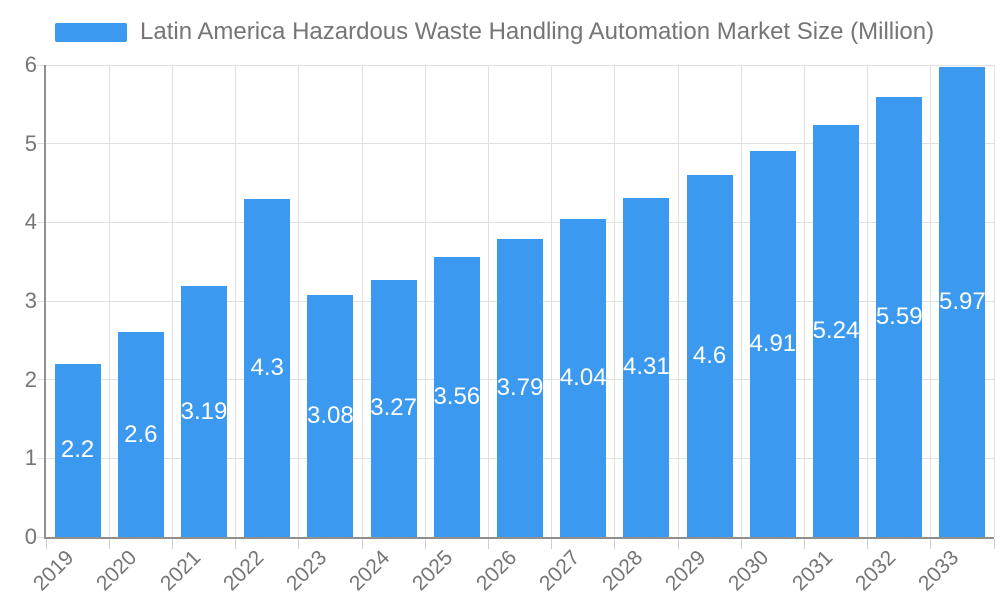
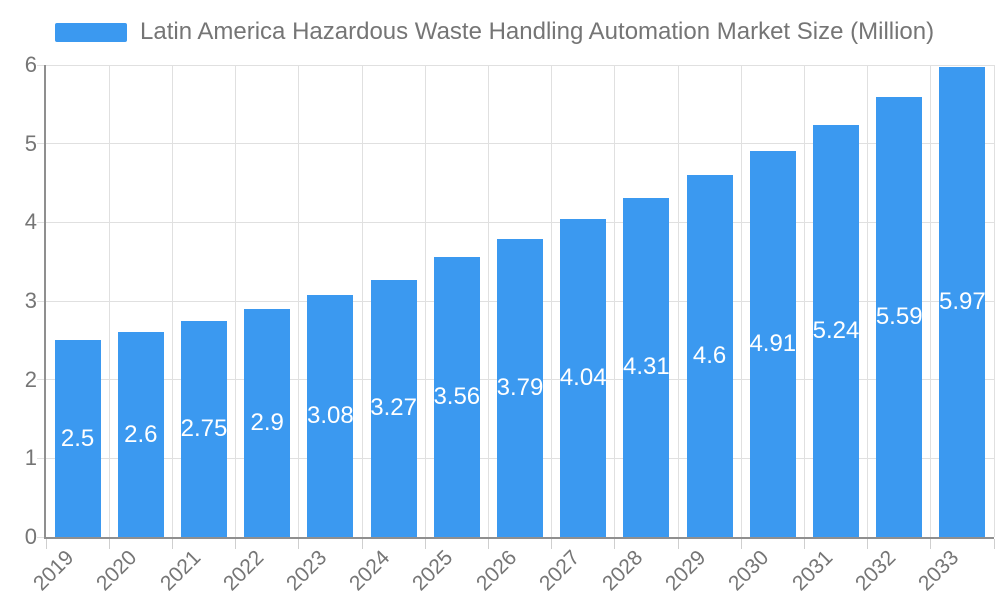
2019: 2.2 -> 2.5
2021: 3.19 -> 2.75
2022: 4.3 -> 2.9
